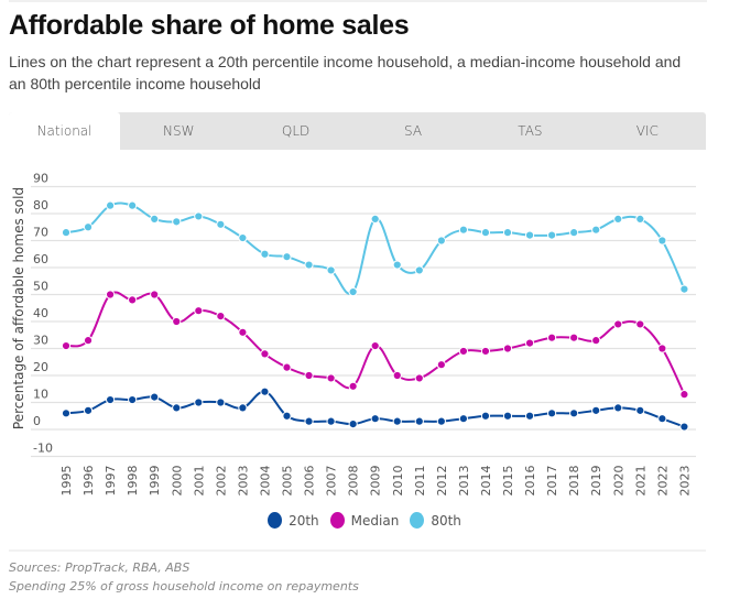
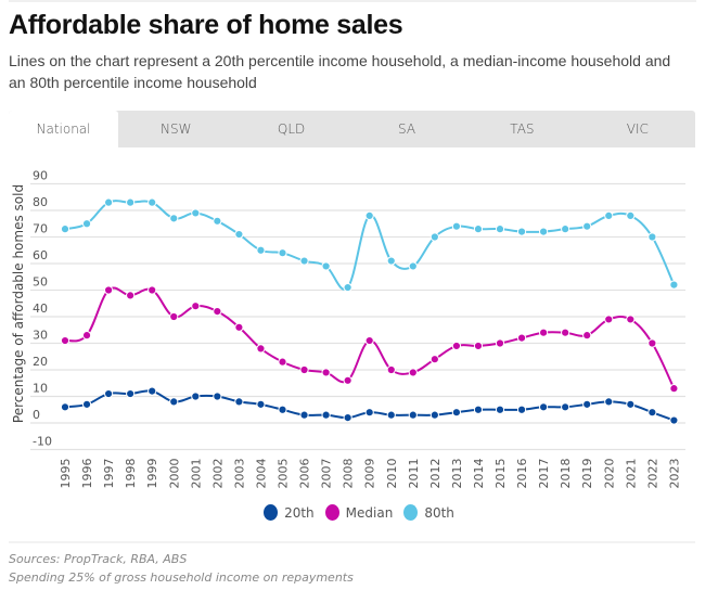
80th/1999: 78 -> 83
20th/2004: 14 -> 7
